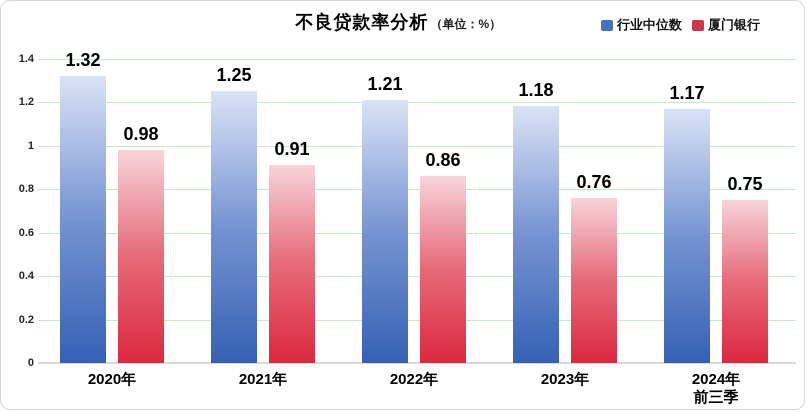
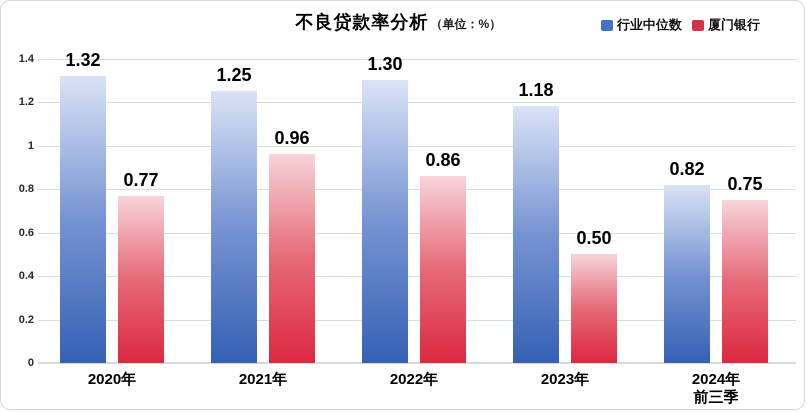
厦门银行/2020年: 0.98 -> 0.77
厦门银行/2021年: 0.91 -> 0.96
行业中位数/2022年: 1.21 -> 1.30
厦门银行/2023年: 0.76 -> 0.50
行业中位数/2024年 前三季: 1.17 -> 0.82
